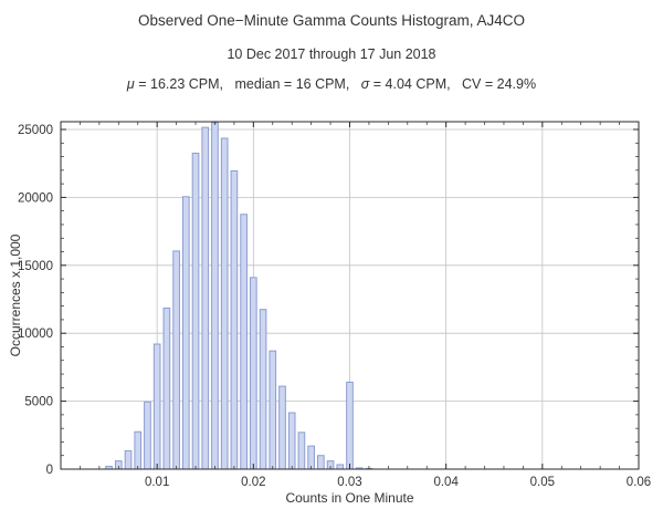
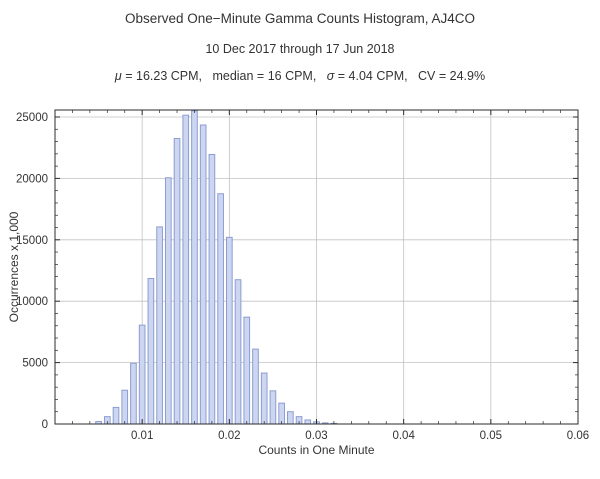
0.01: 9200 -> 8000
0.02: 14100 -> 15200
0.03: 6400 -> 200
